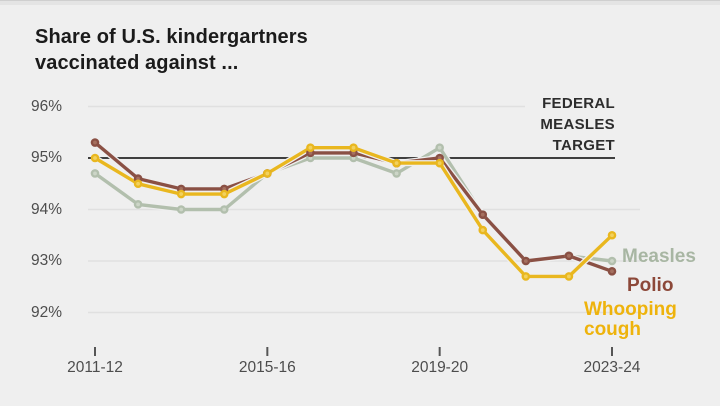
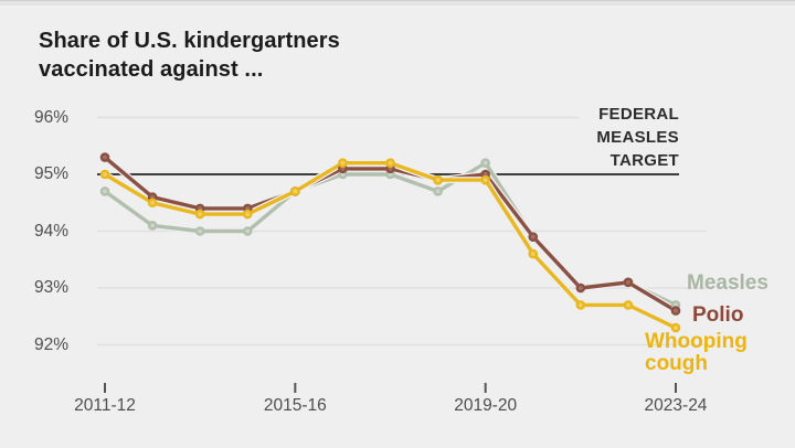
Measles/2023-24: 93.0% -> 92.7%
Polio/2023-24: 92.8% -> 92.6%
Whooping cough/2023-24: 93.5% -> 92.3%
